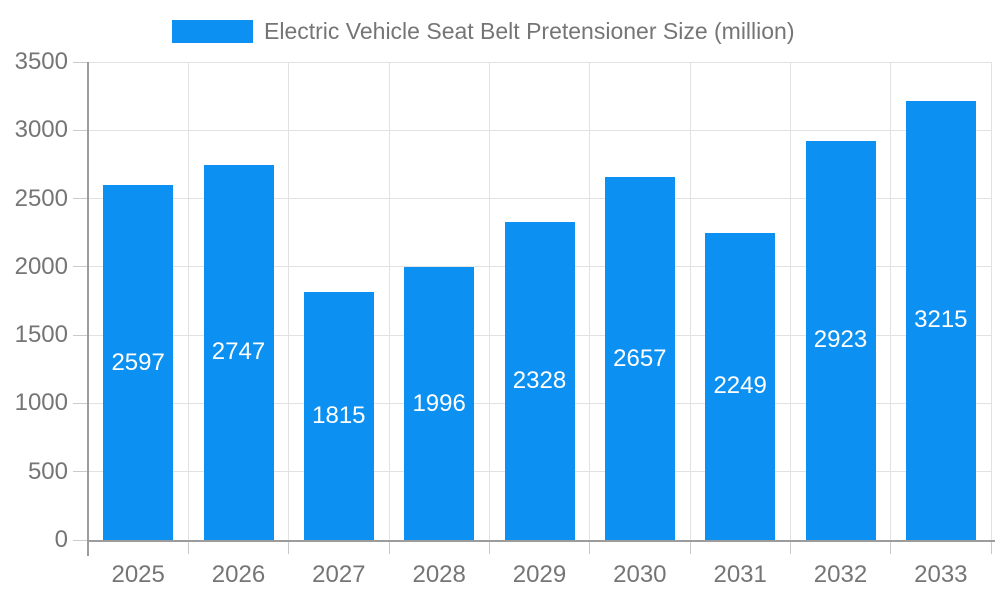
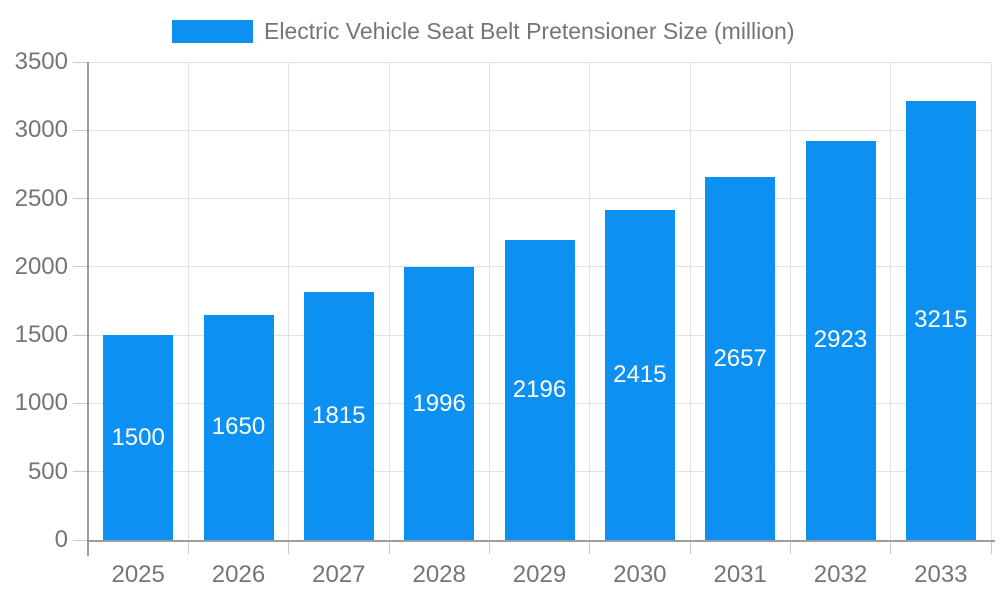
2025: 2597 -> 1500
2026: 2747 -> 1650
2029: 2328 -> 2196
2030: 2657 -> 2415
2031: 2249 -> 2657
